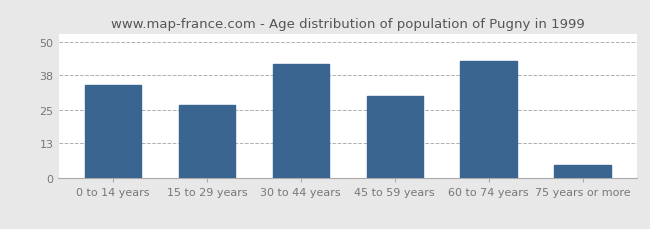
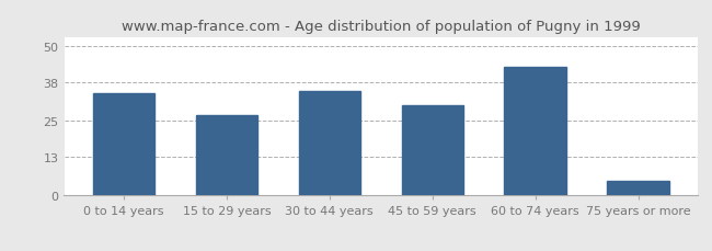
30 to 44 years: 42 -> 35
